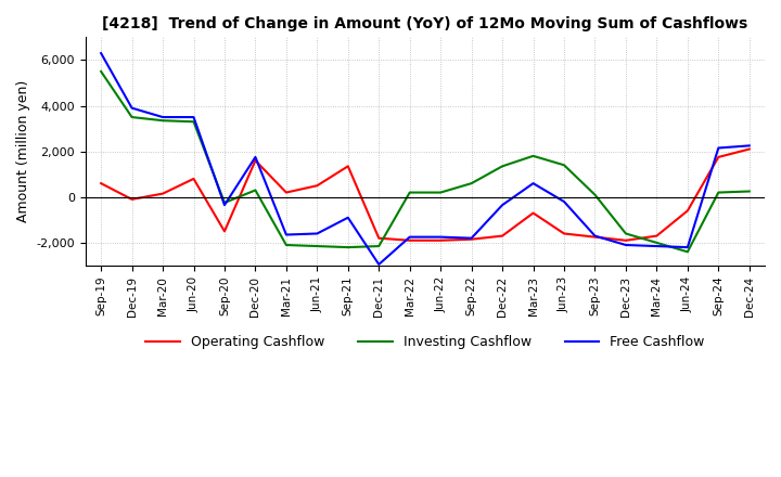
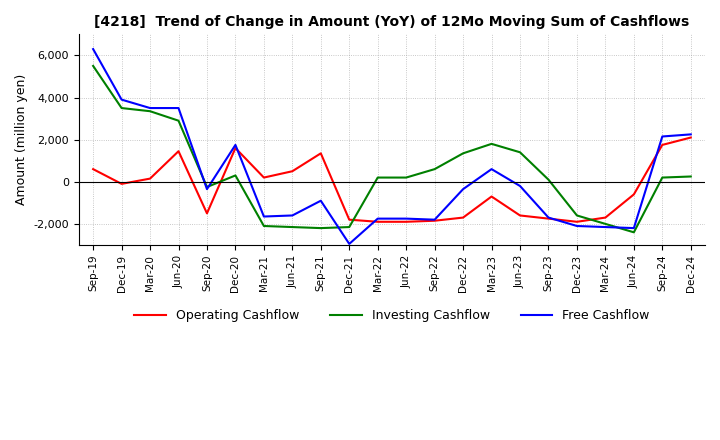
Operating Cashflow/Jun-20: 800 -> 1,450
Investing Cashflow/Jun-20: 3,300 -> 2,900
